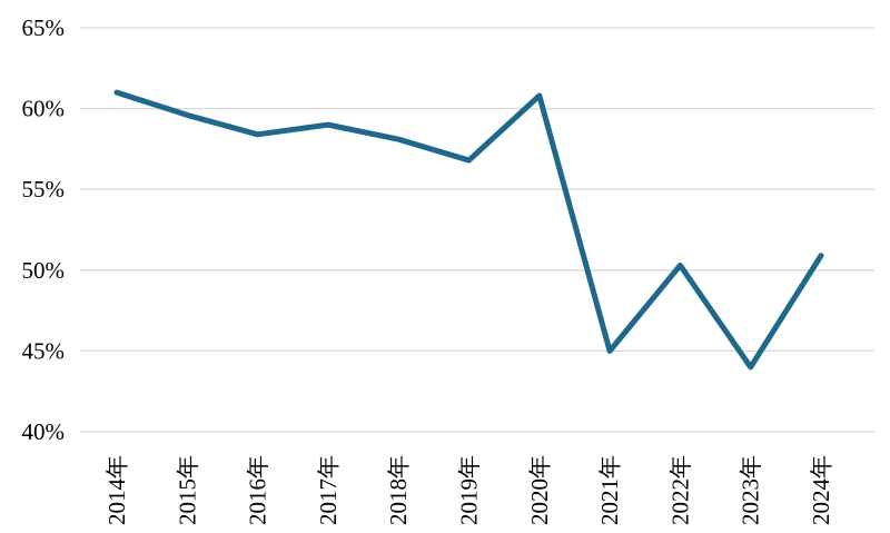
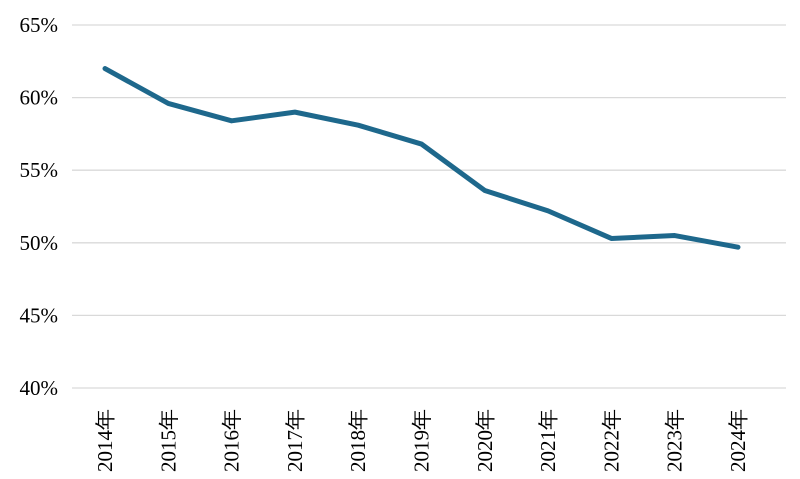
2014年: 61.0% -> 62.0%
2020年: 60.8% -> 53.6%
2021年: 45.0% -> 52.2%
2023年: 44.0% -> 50.5%
2024年: 50.9% -> 49.7%
